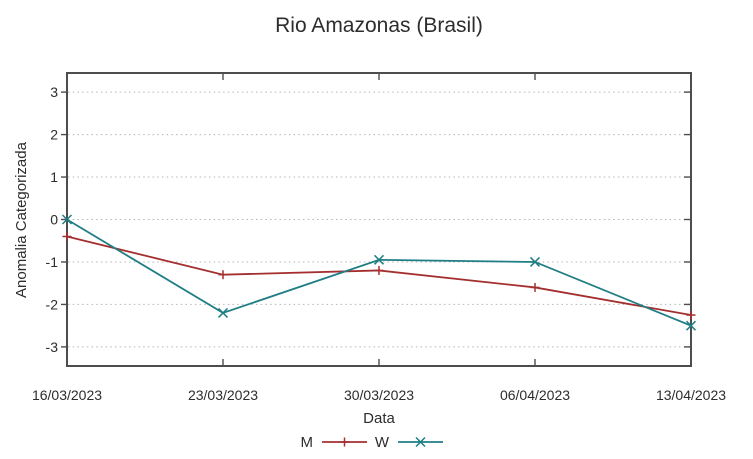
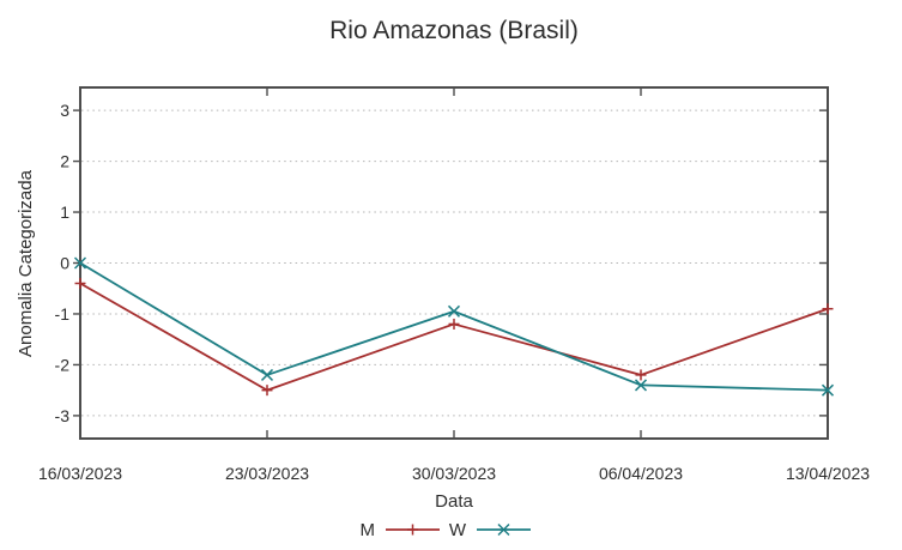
M/23/03/2023: -1.3 -> -2.5
M/06/04/2023: -1.6 -> -2.2
W/06/04/2023: -1.0 -> -2.4
M/13/04/2023: -2.2 -> -0.9
